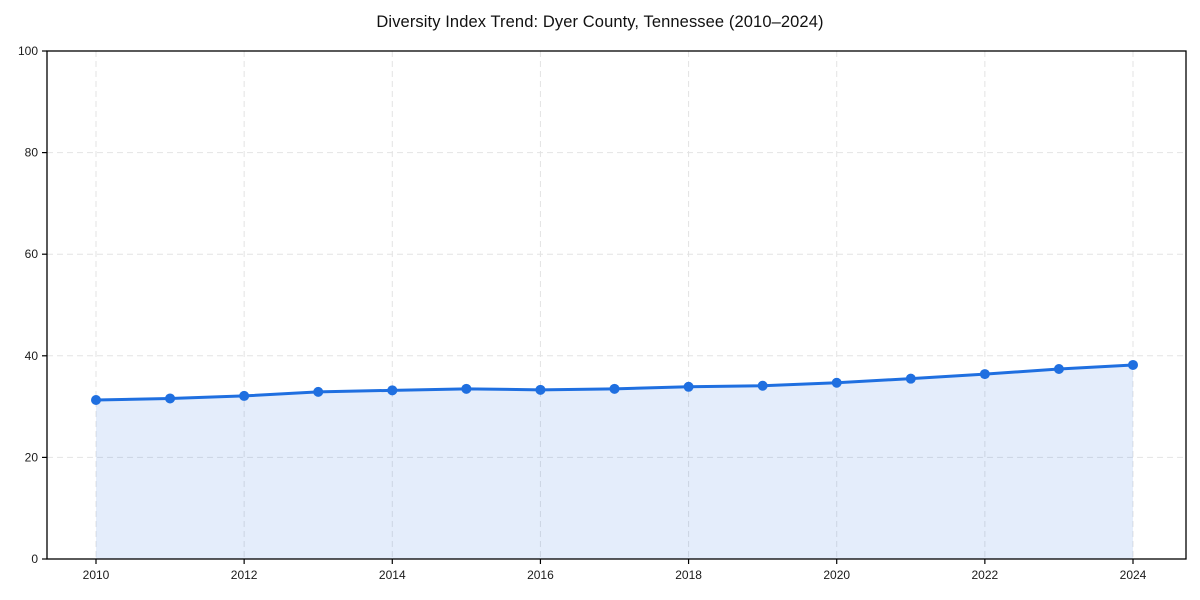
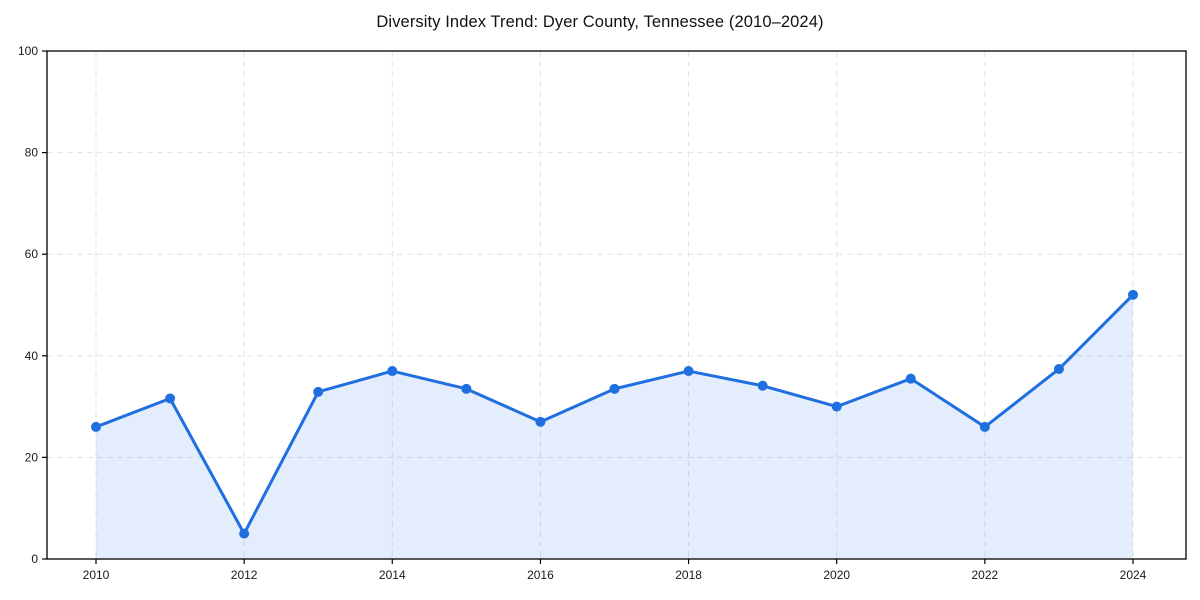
2010: 31 -> 26
2012: 32 -> 5
2014: 33 -> 37
2016: 33 -> 27
2018: 34 -> 37
2020: 35 -> 30
2022: 36 -> 26
2024: 38 -> 52
